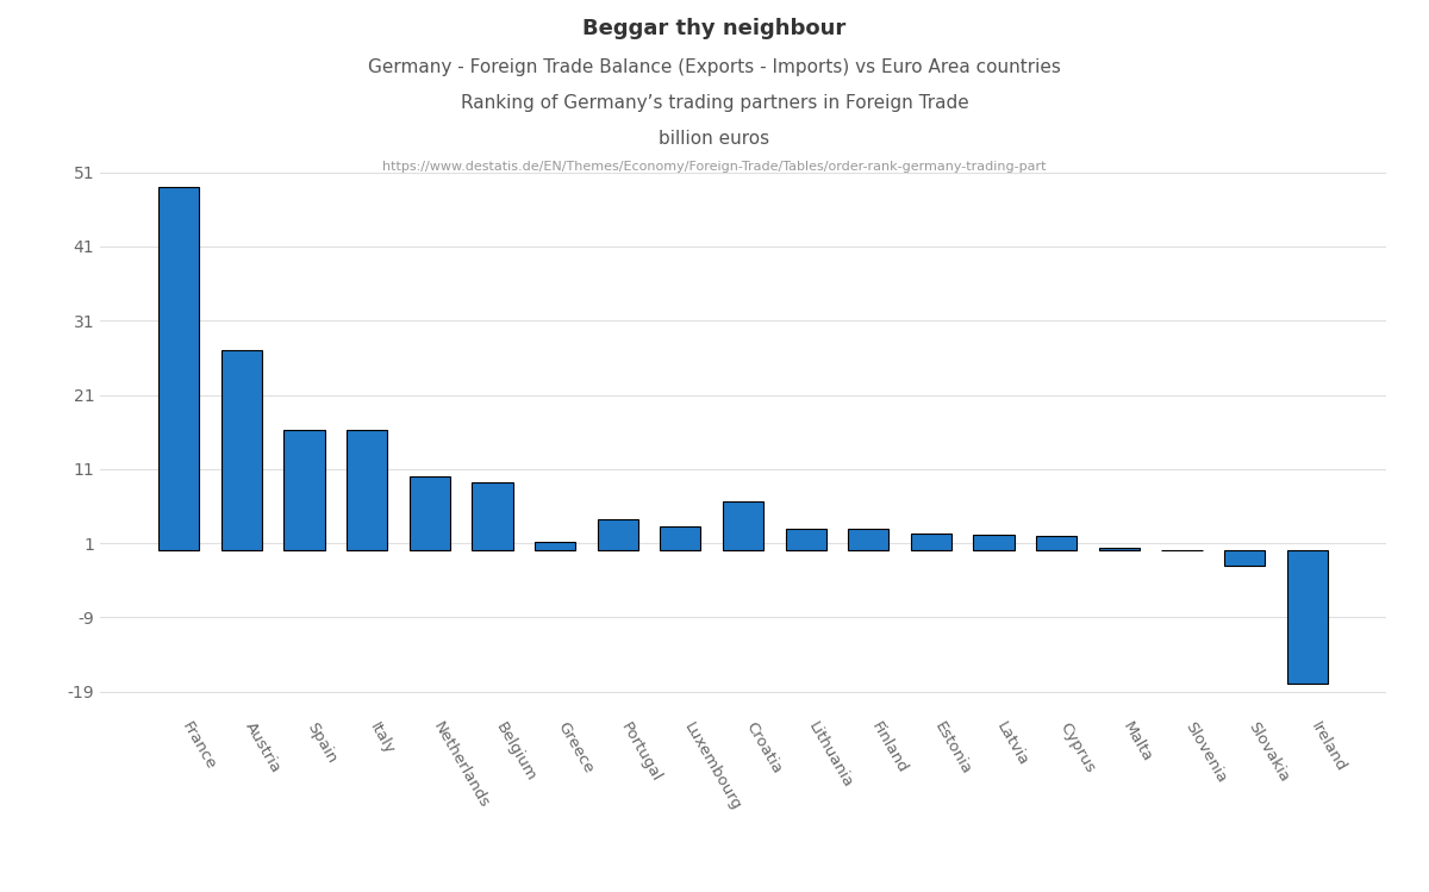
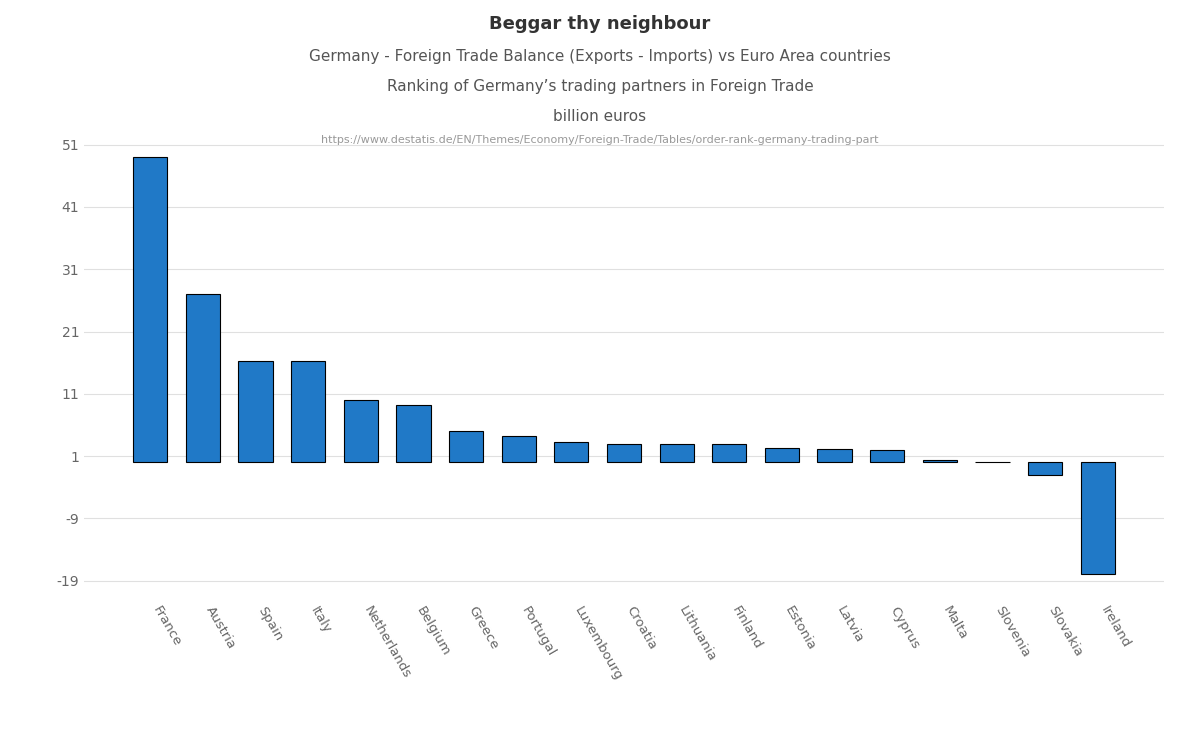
Greece: 1.2 -> 5.0
Croatia: 6.6 -> 3.0
